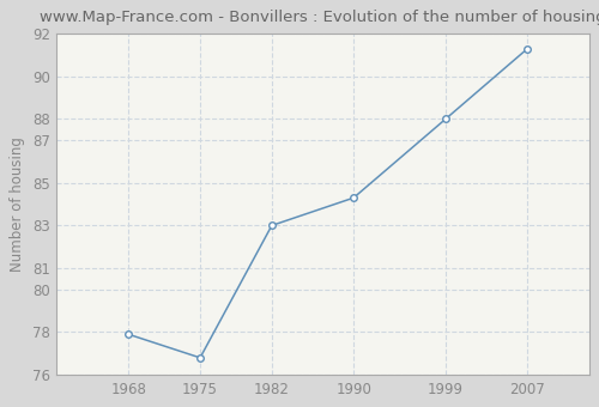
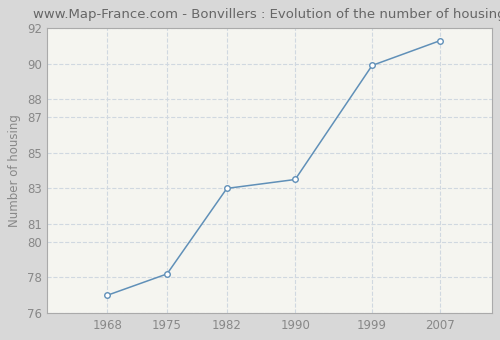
1968: 77.9 -> 77.0
1975: 76.8 -> 78.2
1990: 84.3 -> 83.5
1999: 88.0 -> 89.9
